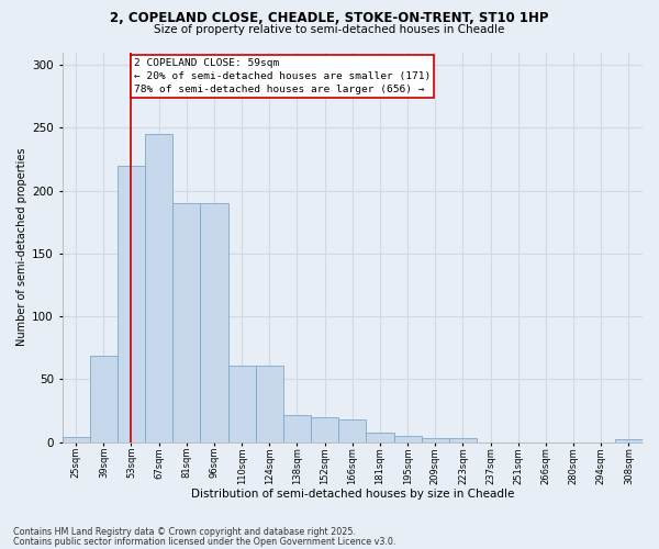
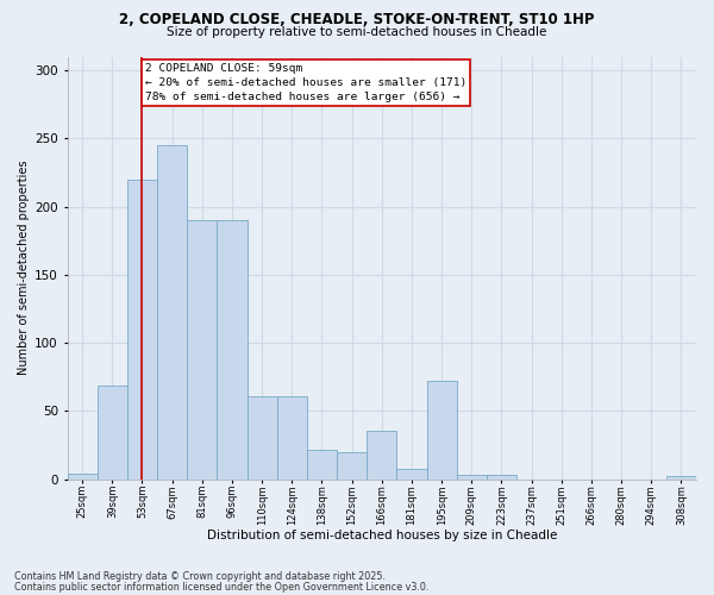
166sqm: 18 -> 36
195sqm: 5 -> 72
